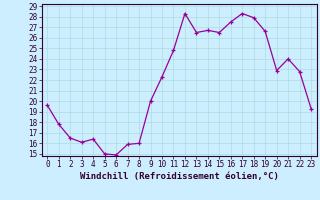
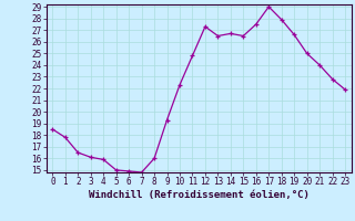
0: 19.6 -> 18.5
4: 16.4 -> 15.9
7: 15.9 -> 14.8
9: 20.0 -> 19.3
12: 28.3 -> 27.3
17: 28.3 -> 29.0
20: 22.9 -> 25.0
23: 19.3 -> 21.9
